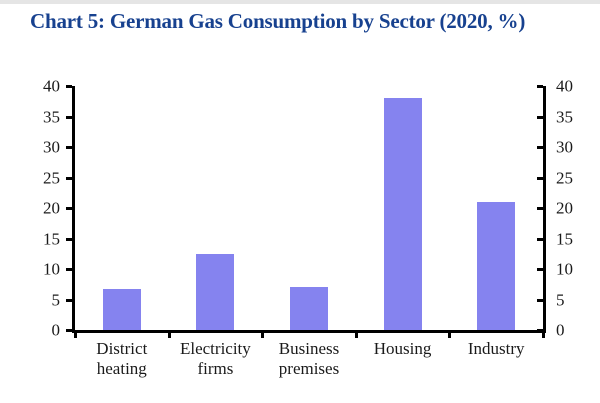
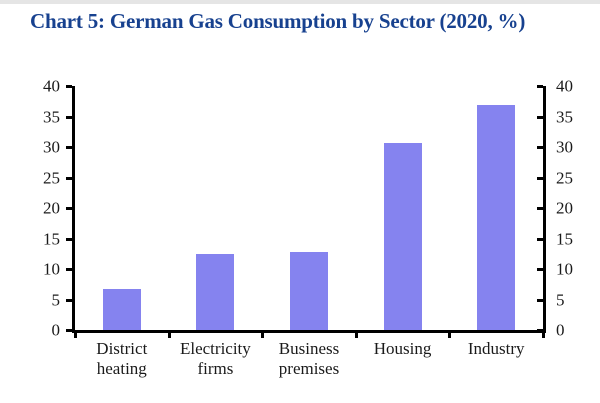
Business premises: 7 -> 13
Housing: 38 -> 31
Industry: 21 -> 37
